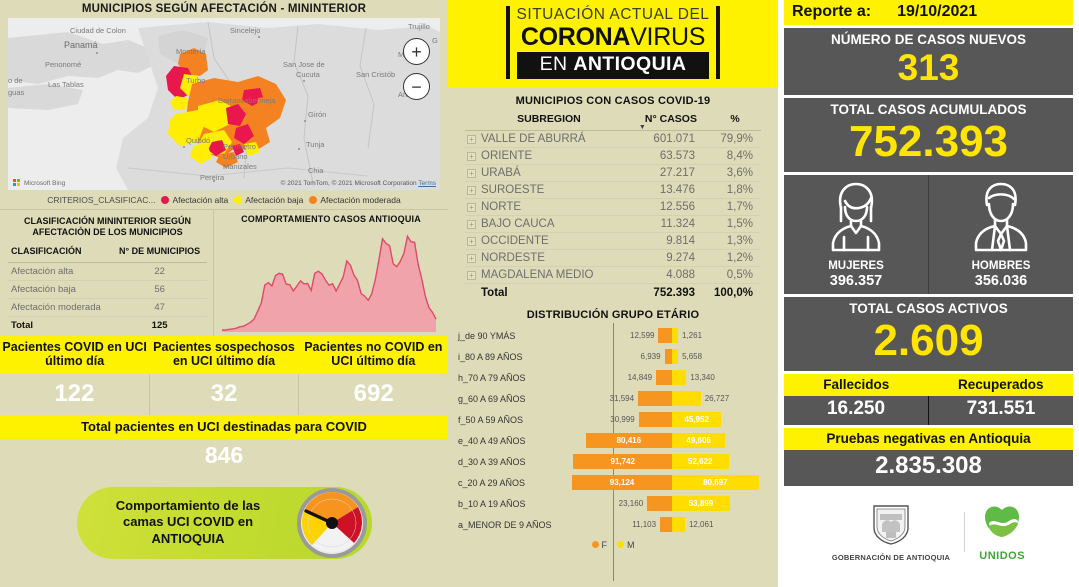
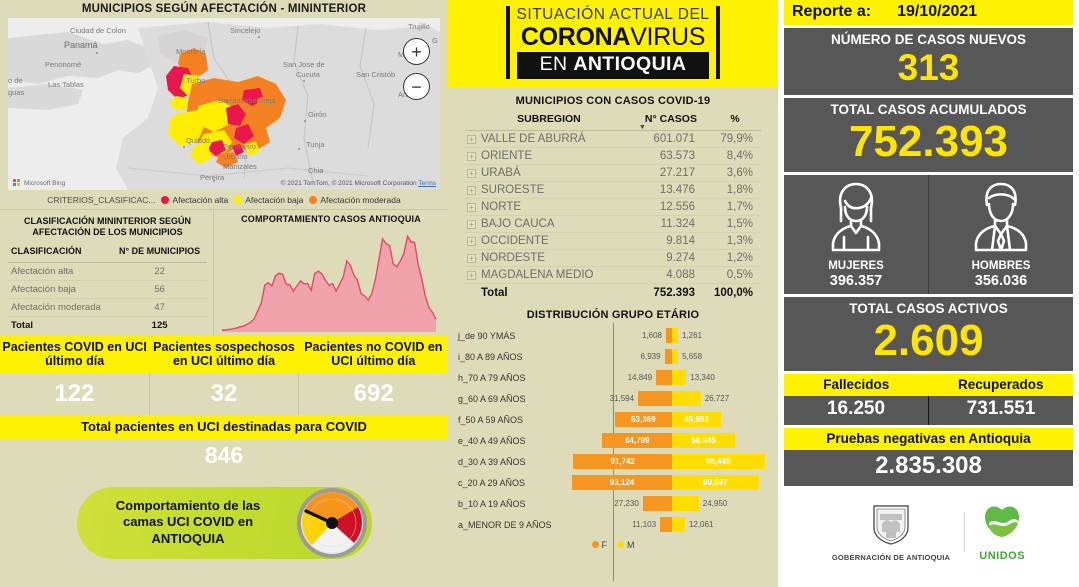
DISTRIBUCIÓN GRUPO ETÁRIO/F/j_de 90 YMÁS: 12,599 -> 1,608
DISTRIBUCIÓN GRUPO ETÁRIO/F/f_50 A 59 AÑOS: 30,999 -> 53,369
DISTRIBUCIÓN GRUPO ETÁRIO/F/e_40 A 49 AÑOS: 80,416 -> 64,799
DISTRIBUCIÓN GRUPO ETÁRIO/M/e_40 A 49 AÑOS: 49,606 -> 58,945
DISTRIBUCIÓN GRUPO ETÁRIO/M/d_30 A 39 AÑOS: 52,622 -> 86,445
DISTRIBUCIÓN GRUPO ETÁRIO/F/b_10 A 19 AÑOS: 23,160 -> 27,230
DISTRIBUCIÓN GRUPO ETÁRIO/M/b_10 A 19 AÑOS: 53,899 -> 24,950
